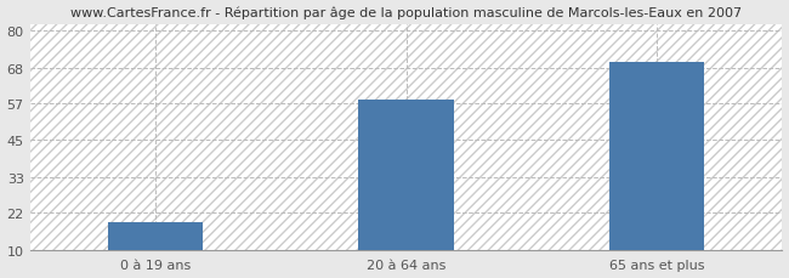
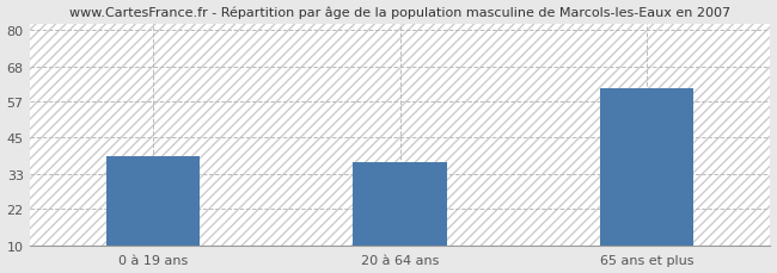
0 à 19 ans: 19 -> 39
20 à 64 ans: 58 -> 37
65 ans et plus: 70 -> 61
